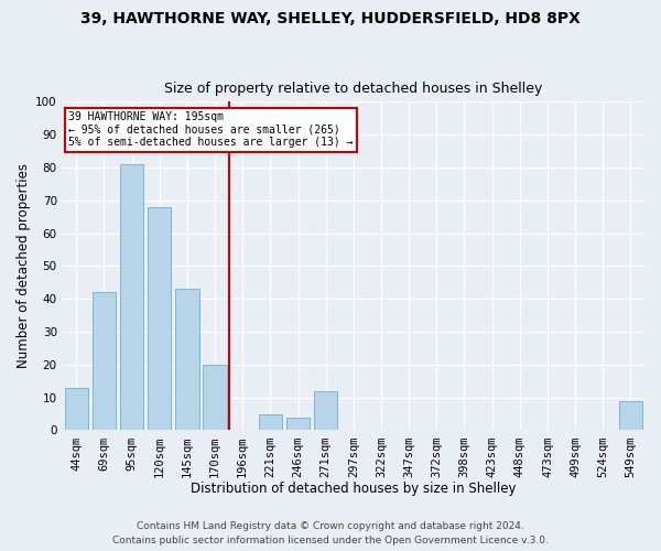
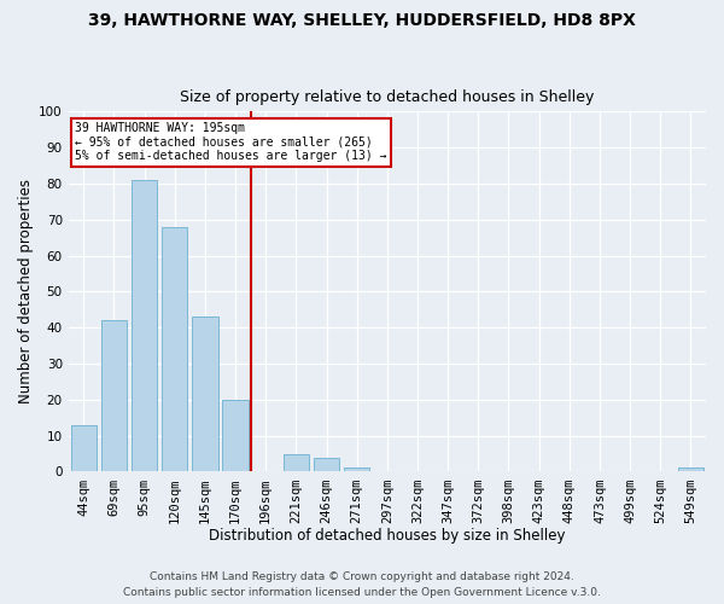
271sqm: 12 -> 1
549sqm: 9 -> 1
